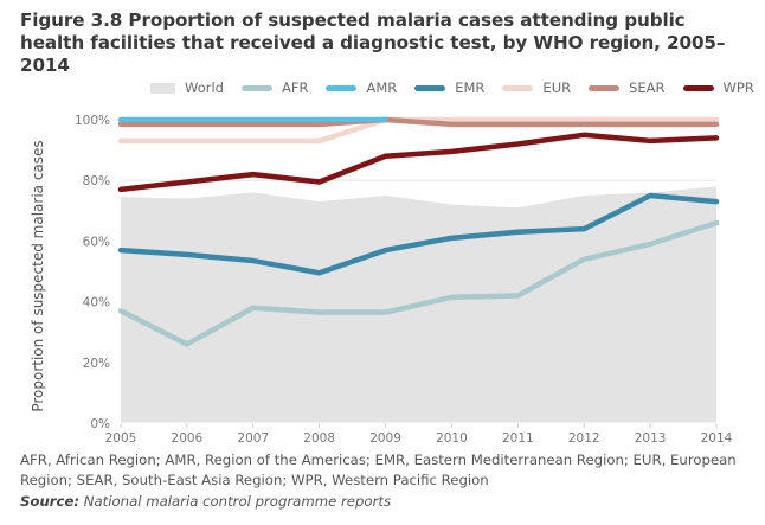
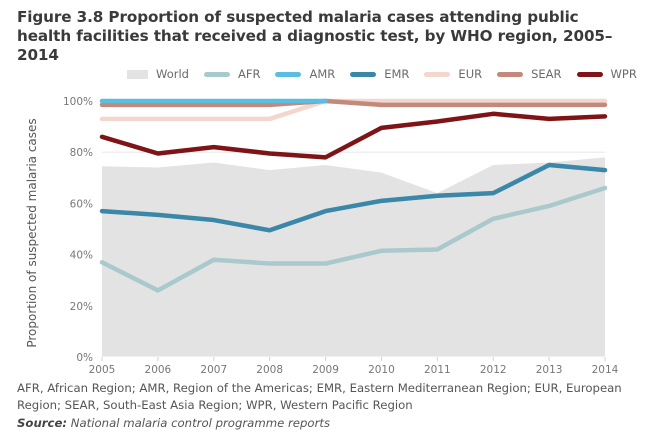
WPR/2005: 77% -> 86%
WPR/2009: 88% -> 78%
World/2011: 71% -> 64%
